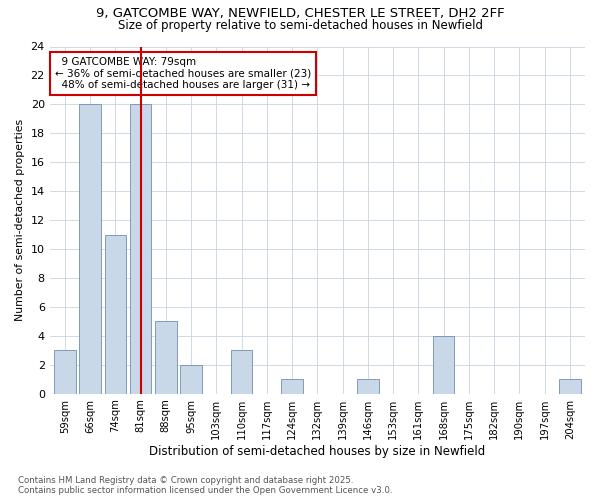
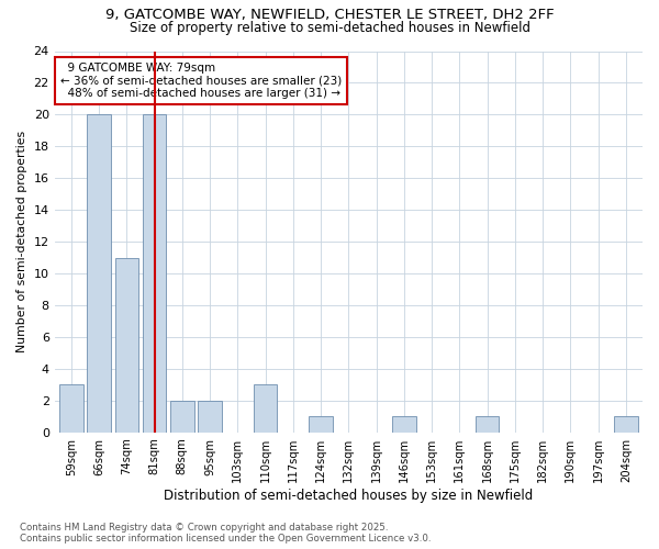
88sqm: 5 -> 2
168sqm: 4 -> 1
